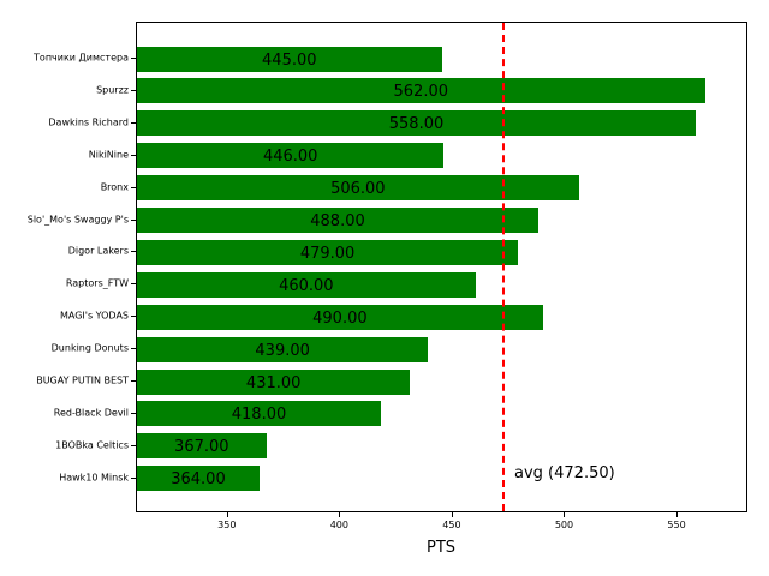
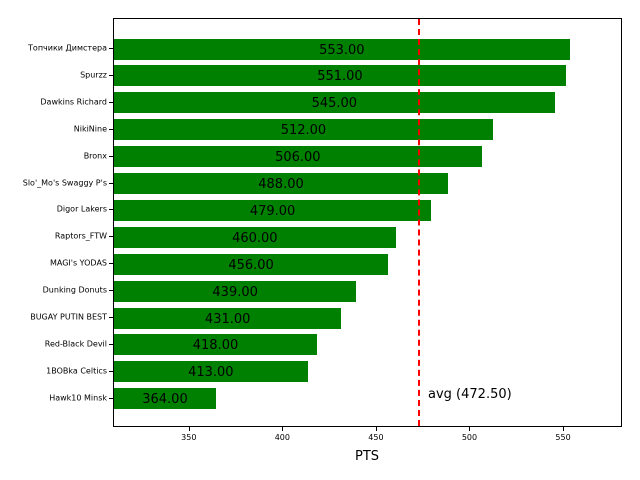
Топчики Димстера: 445.00 -> 553.00
Spurzz: 562.00 -> 551.00
Dawkins Richard: 558.00 -> 545.00
NikiNine: 446.00 -> 512.00
MAGI's YODAS: 490.00 -> 456.00
1BOBka Celtics: 367.00 -> 413.00
